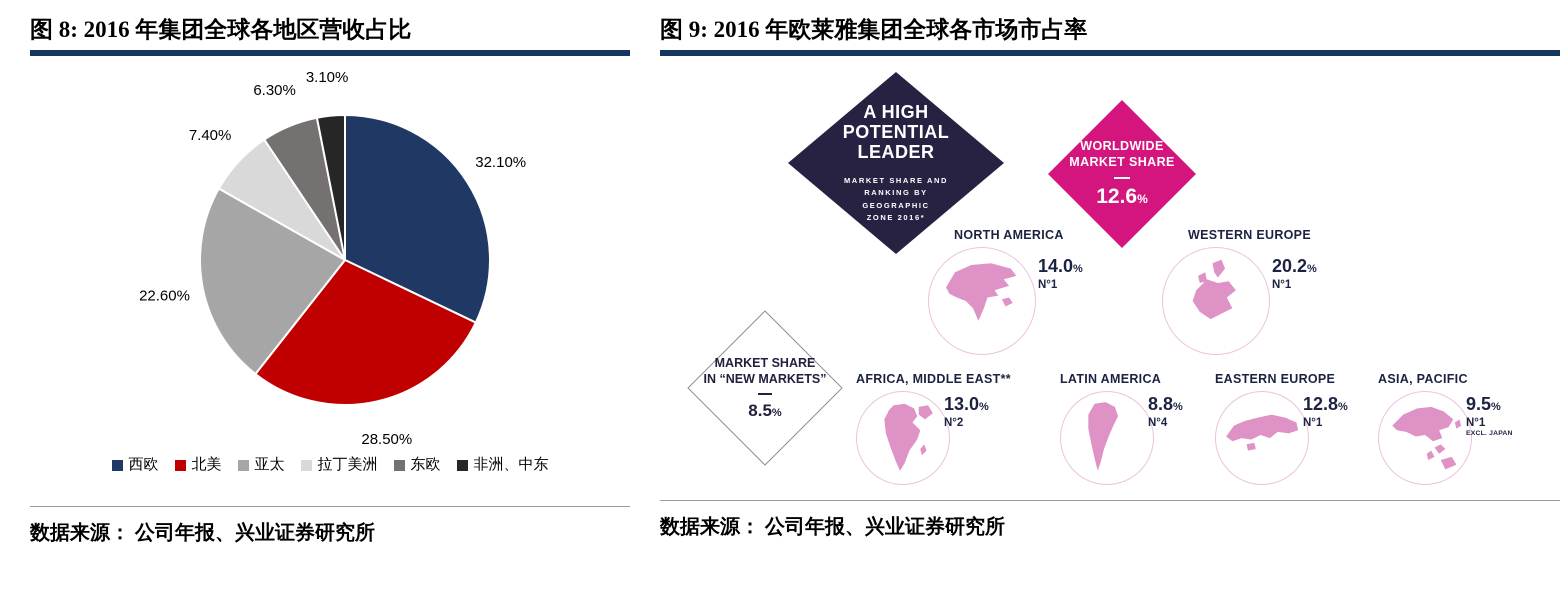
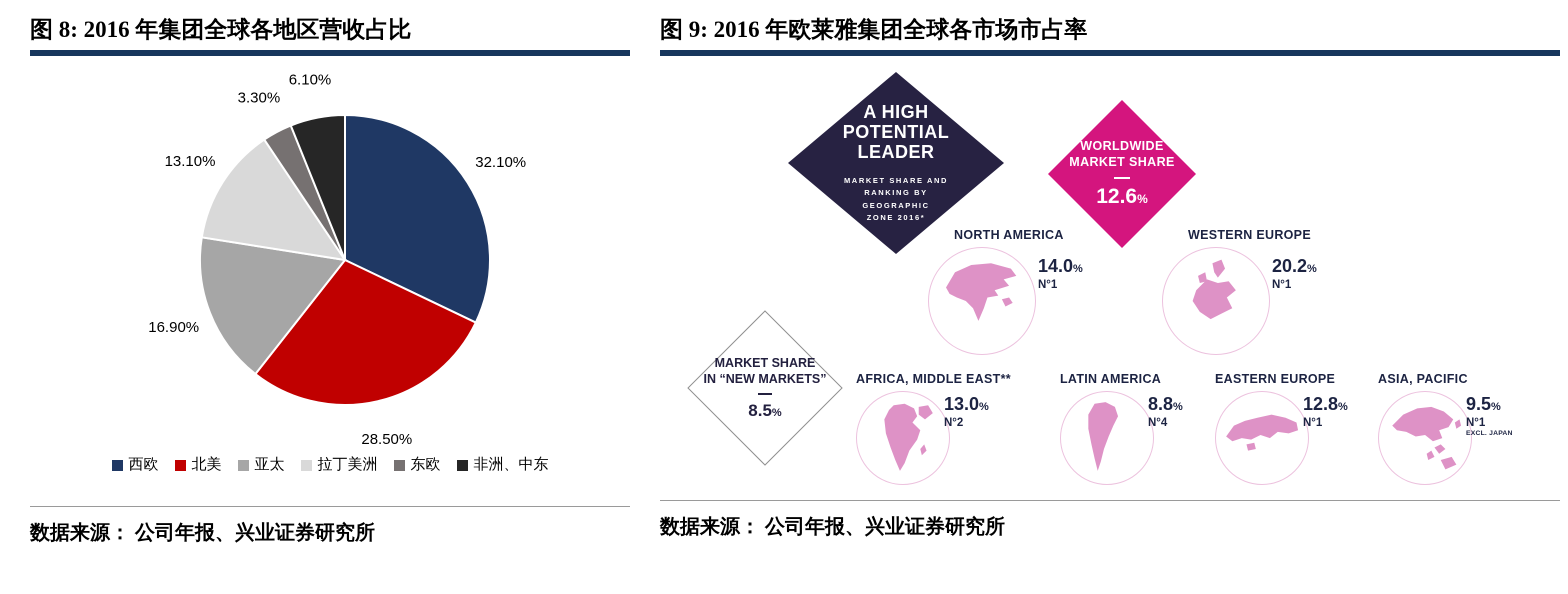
图 8: 2016 年集团全球各地区营收占比/亚太: 22.60% -> 16.90%
图 8: 2016 年集团全球各地区营收占比/拉丁美洲: 7.40% -> 13.10%
图 8: 2016 年集团全球各地区营收占比/东欧: 6.30% -> 3.30%
图 8: 2016 年集团全球各地区营收占比/非洲、中东: 3.10% -> 6.10%
